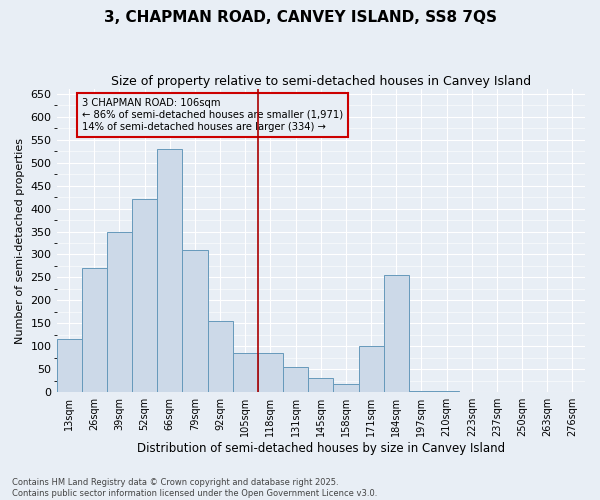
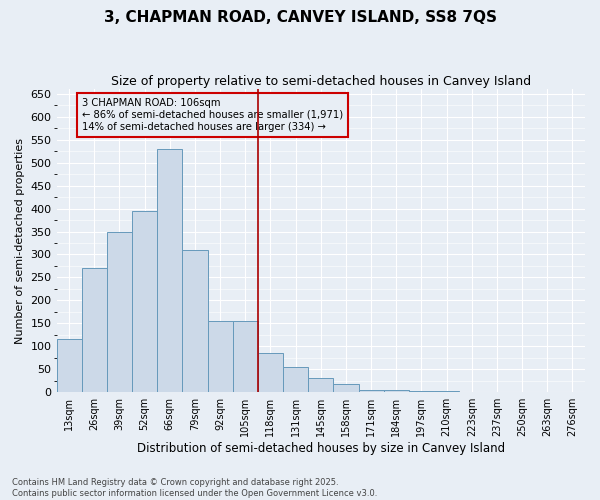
52sqm: 420 -> 395
105sqm: 85 -> 155
171sqm: 100 -> 5
184sqm: 255 -> 5
